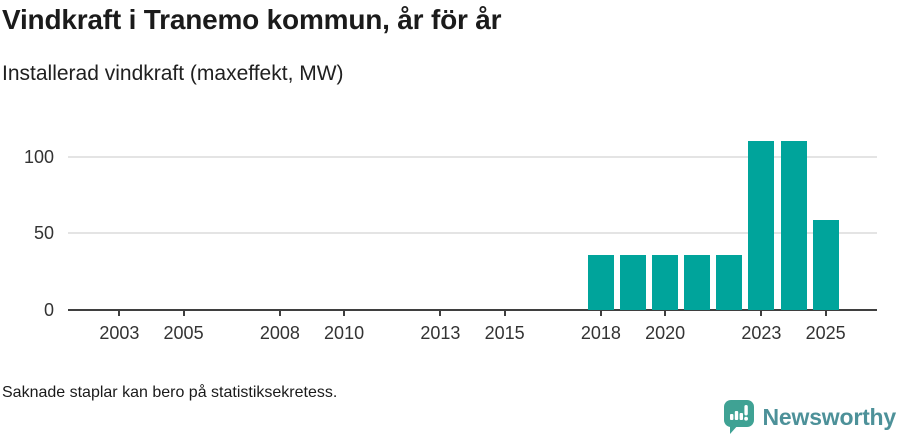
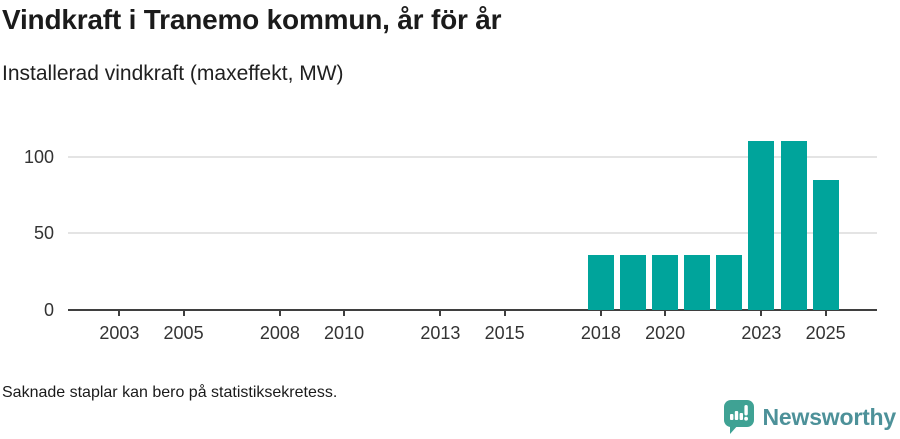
2025: 59 -> 85
